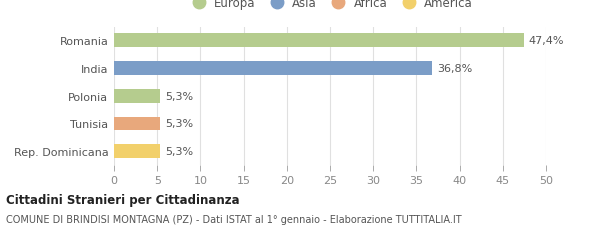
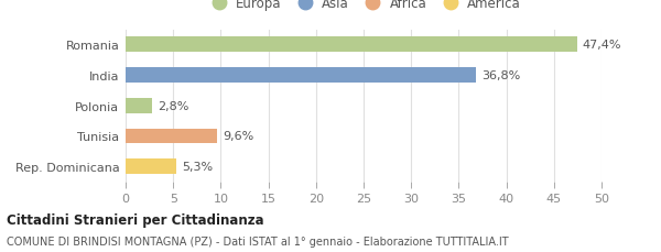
Polonia: 5,3% -> 2,8%
Tunisia: 5,3% -> 9,6%
